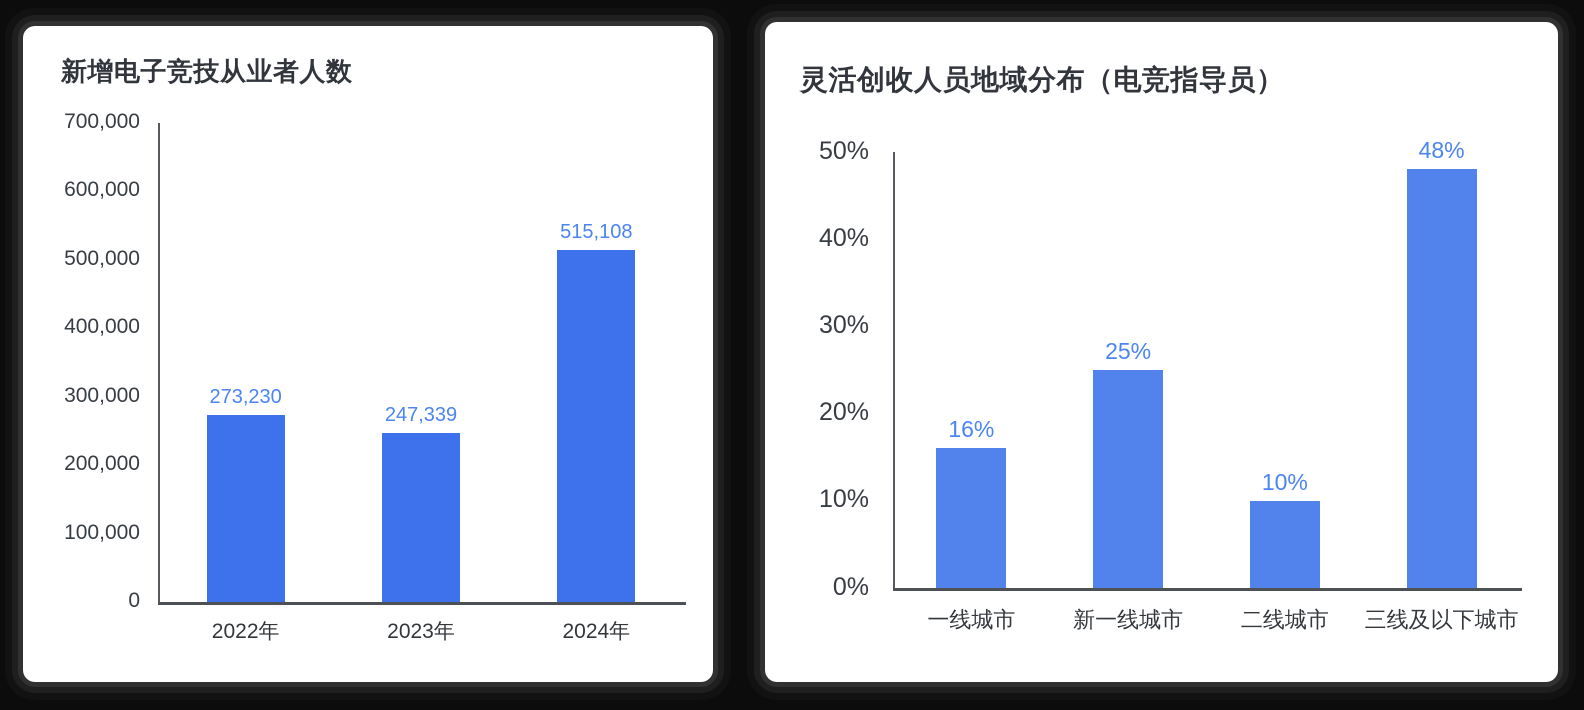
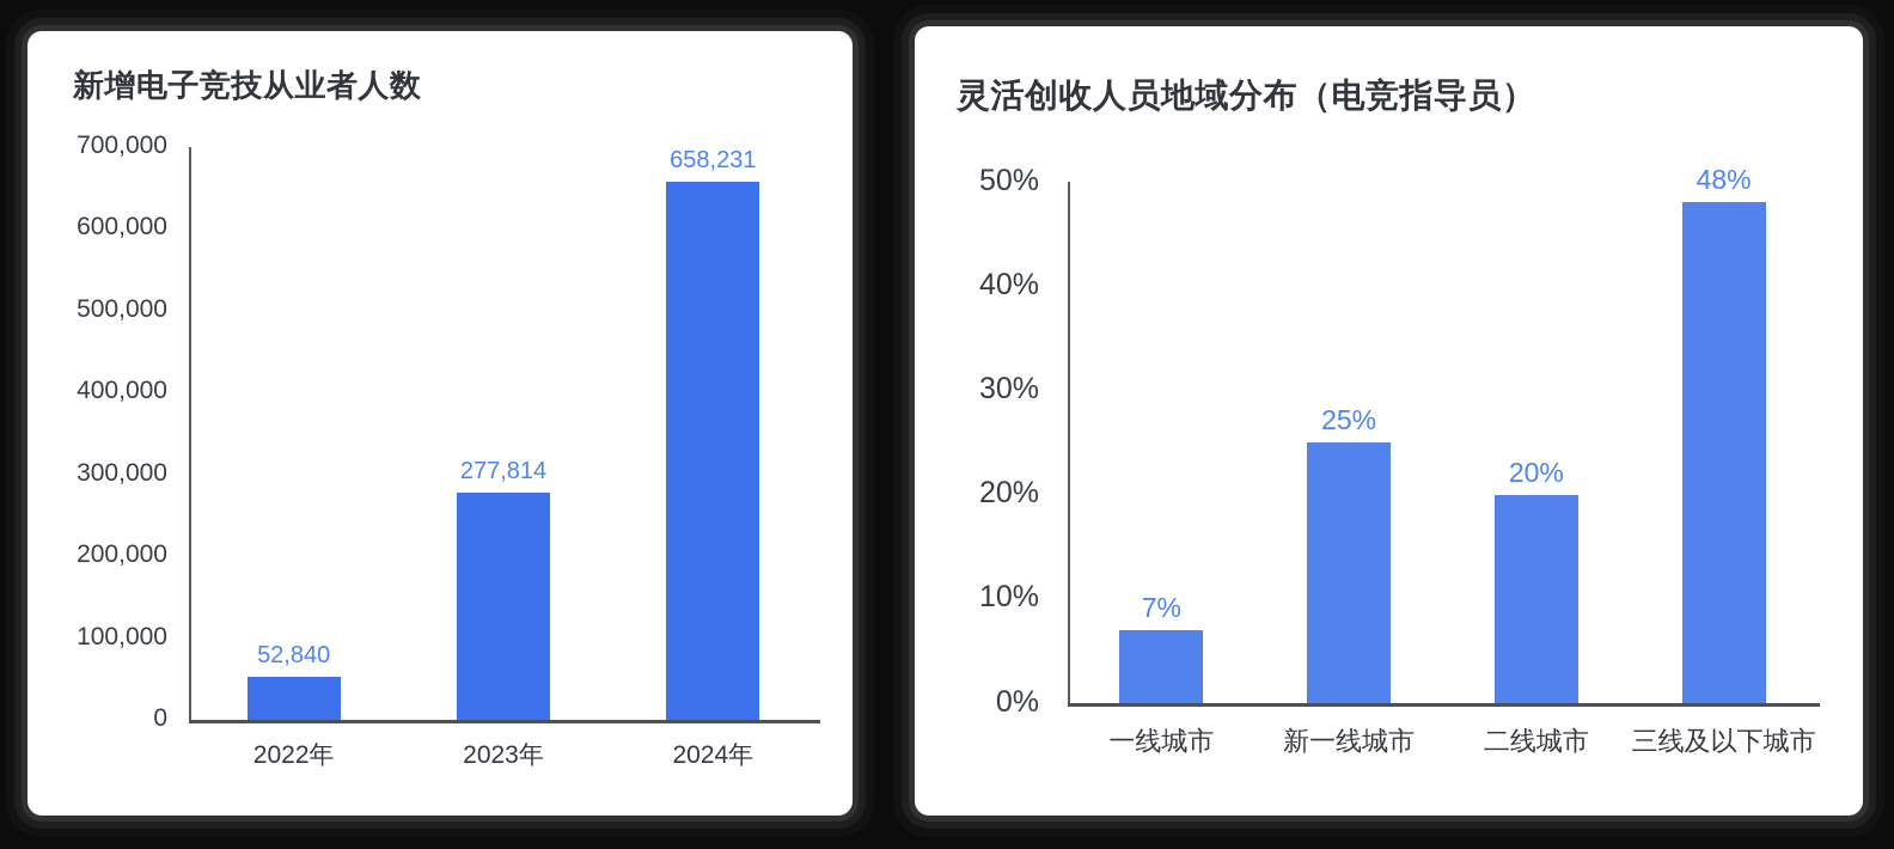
新增电子竞技从业者人数/2022年: 273,230 -> 52,840
新增电子竞技从业者人数/2023年: 247,339 -> 277,814
新增电子竞技从业者人数/2024年: 515,108 -> 658,231
灵活创收人员地域分布（电竞指导员）/一线城市: 16% -> 7%
灵活创收人员地域分布（电竞指导员）/二线城市: 10% -> 20%
